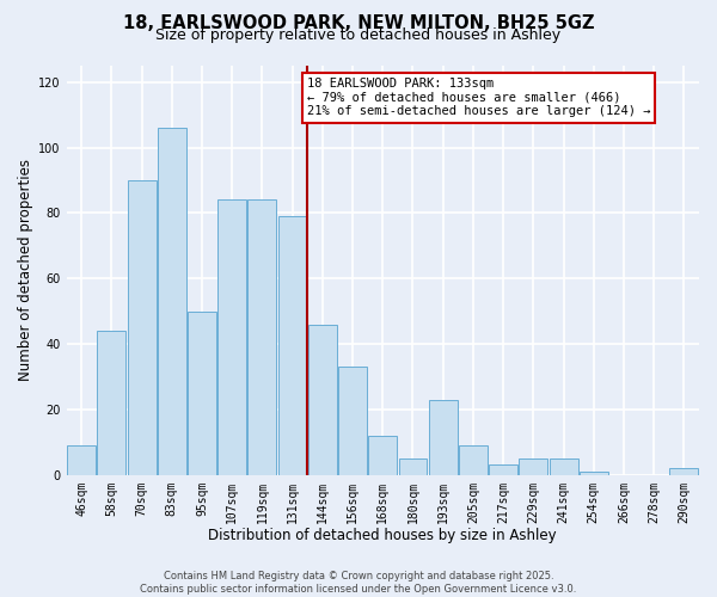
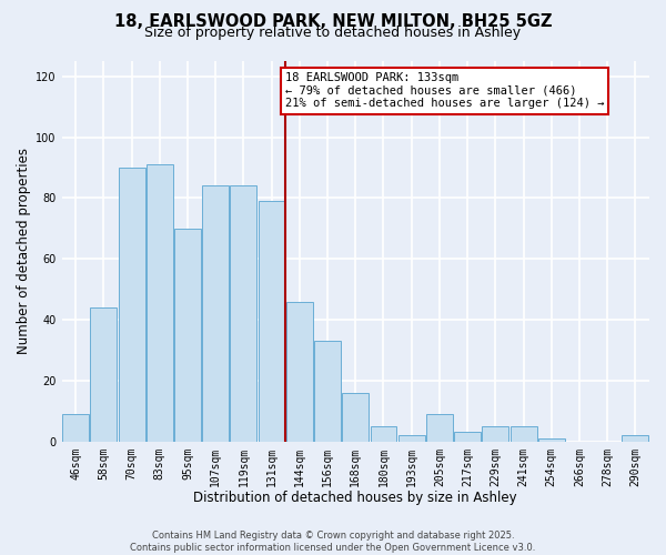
83sqm: 106 -> 91
95sqm: 50 -> 70
168sqm: 12 -> 16
193sqm: 23 -> 2
